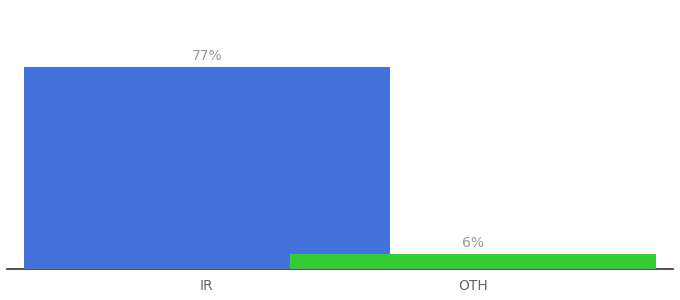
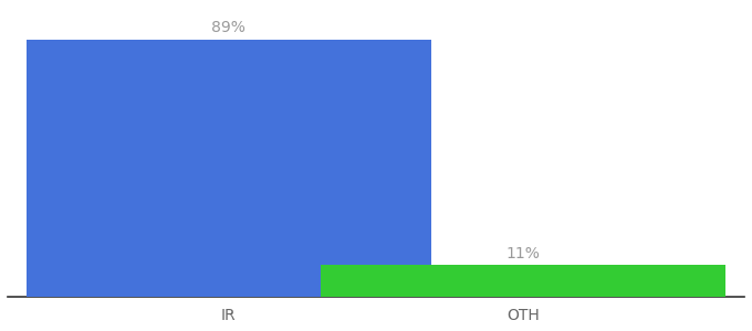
IR: 77% -> 89%
OTH: 6% -> 11%
